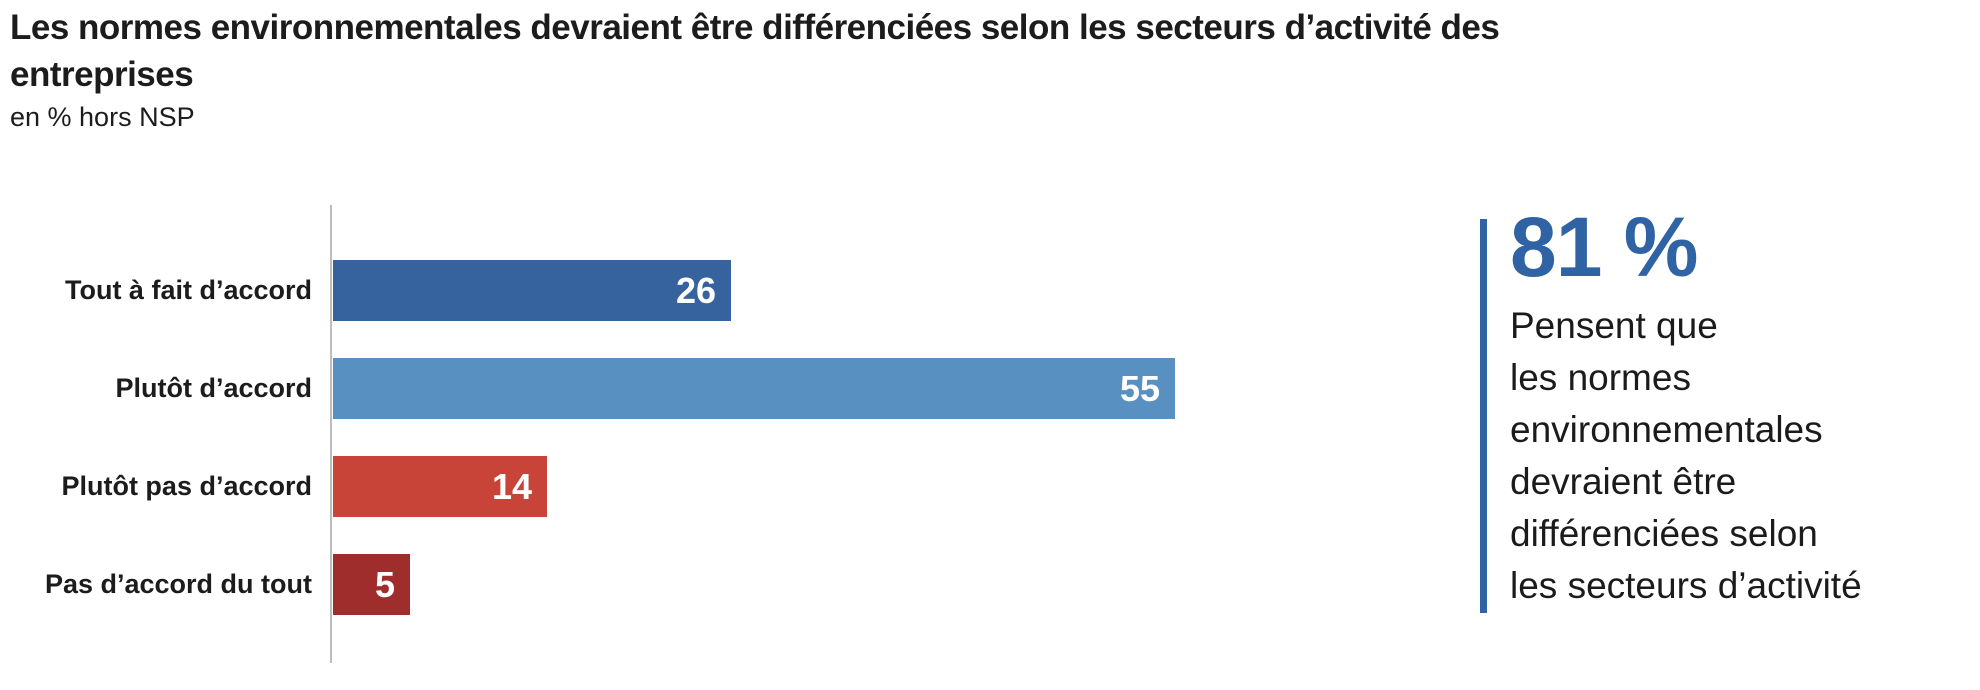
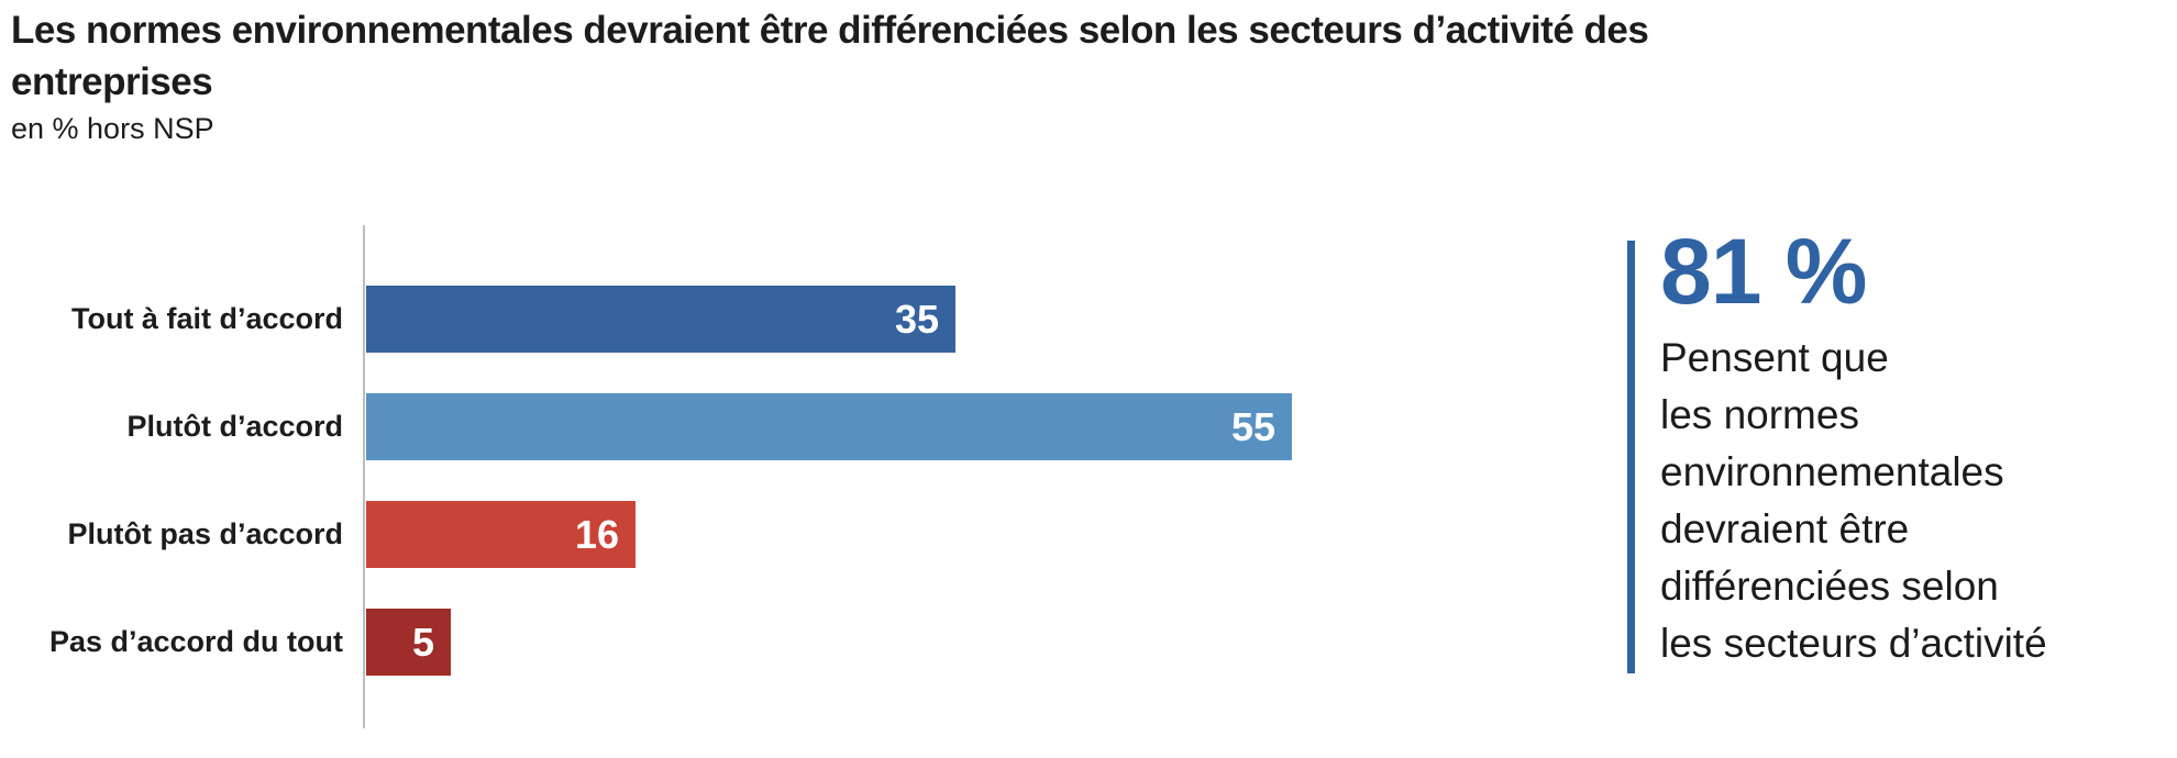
Tout à fait d’accord: 26 -> 35
Plutôt pas d’accord: 14 -> 16
